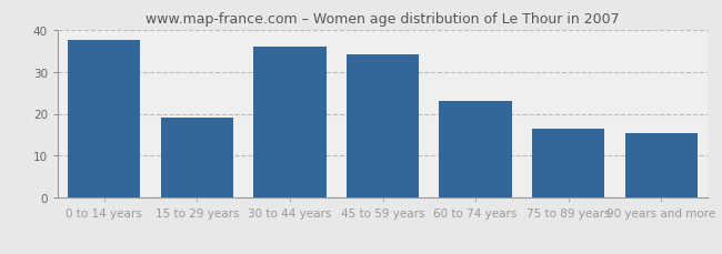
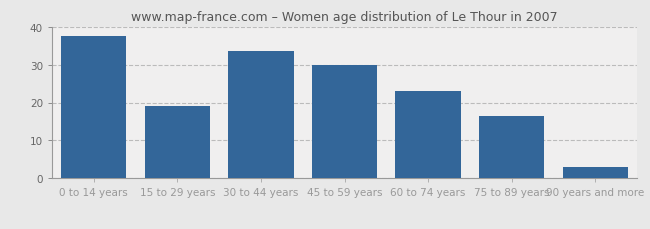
30 to 44 years: 36.0 -> 33.5
45 to 59 years: 34.0 -> 30.0
90 years and more: 15.5 -> 3.0
